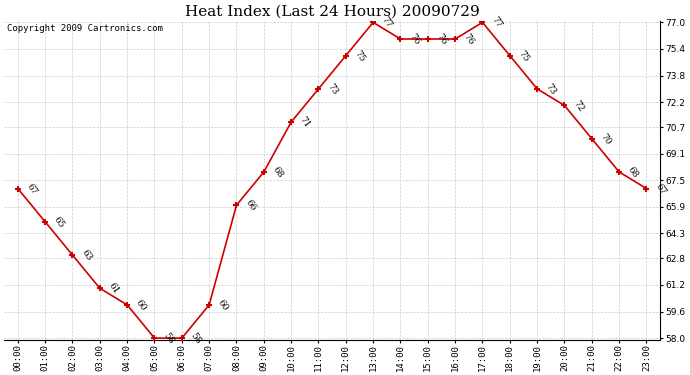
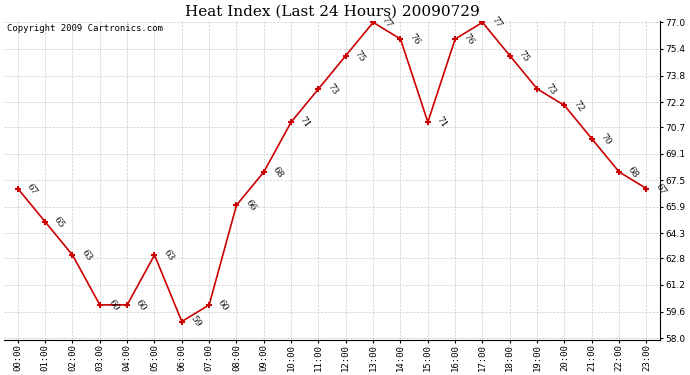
03:00: 61 -> 60
05:00: 58 -> 63
06:00: 58 -> 59
15:00: 76 -> 71
